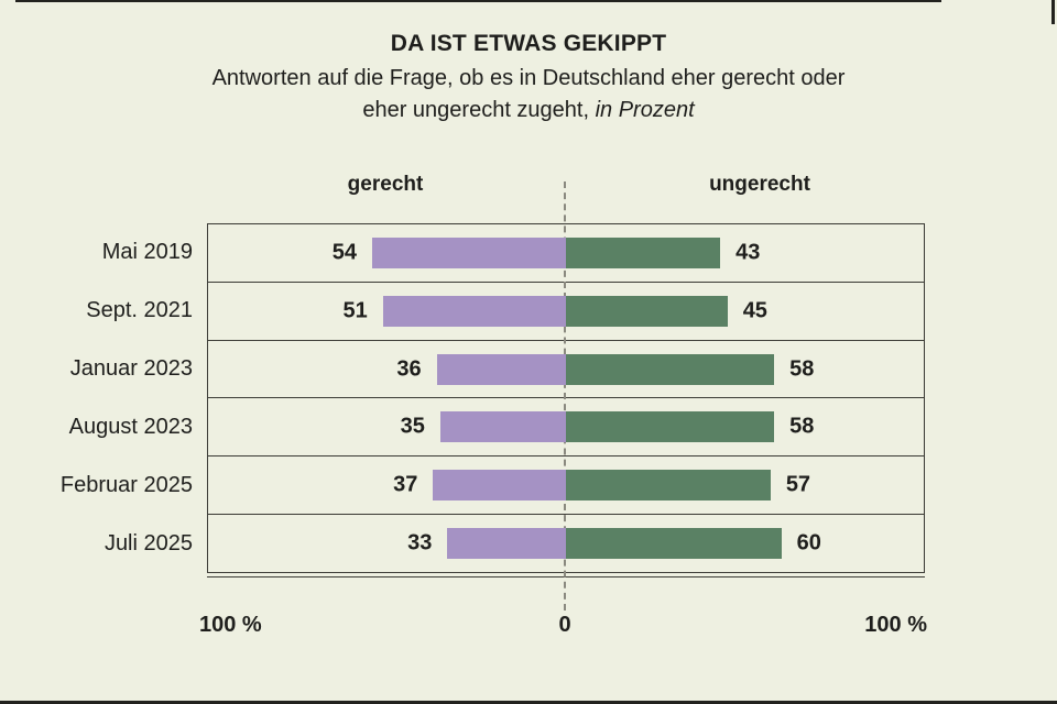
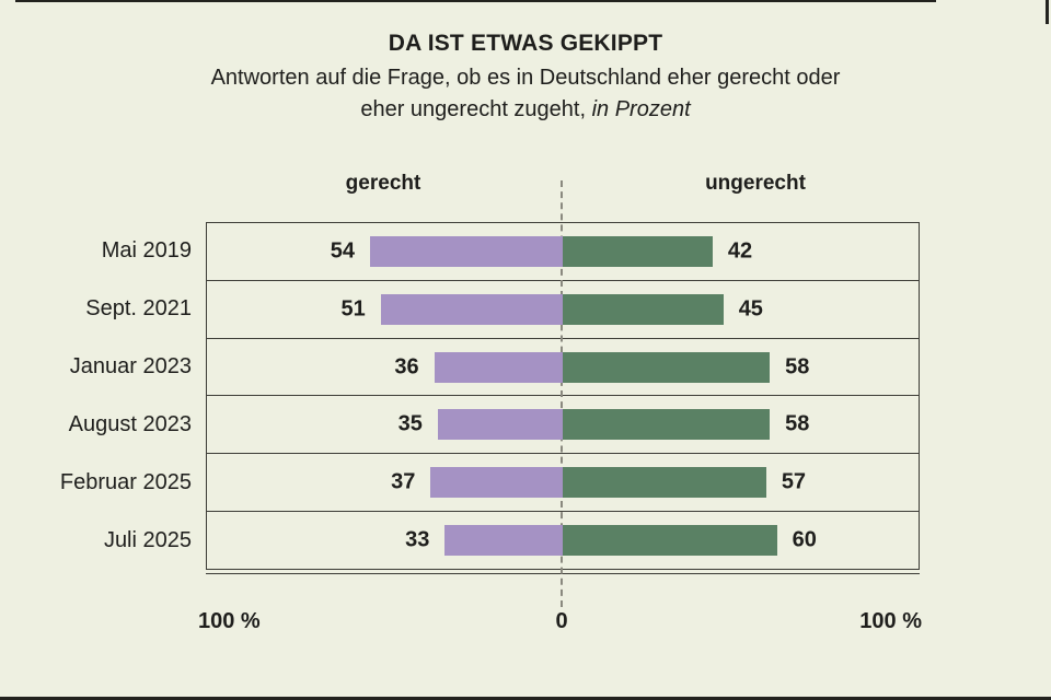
ungerecht/Mai 2019: 43 -> 42
